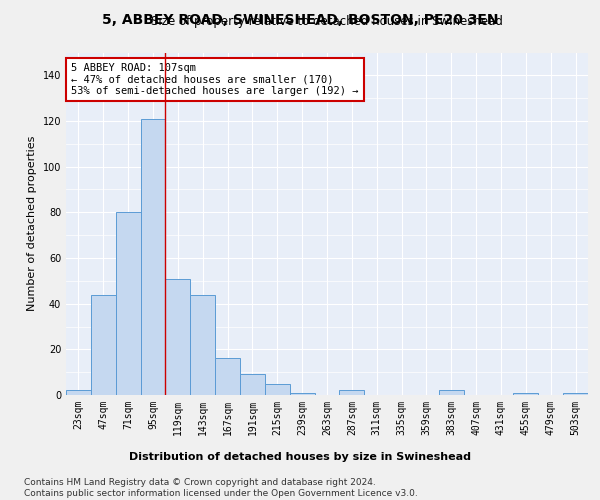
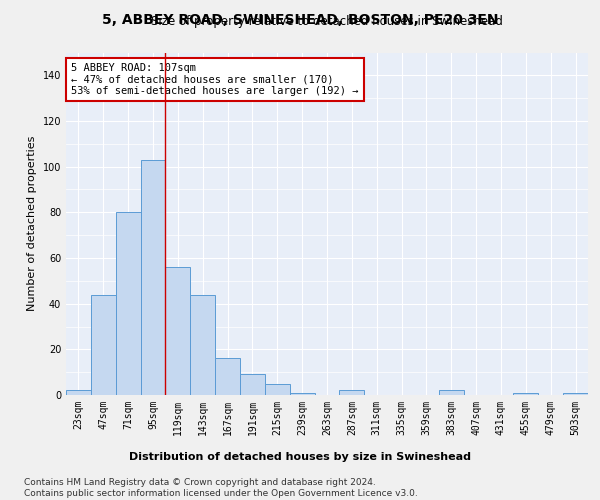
95sqm: 121 -> 103
119sqm: 51 -> 56
